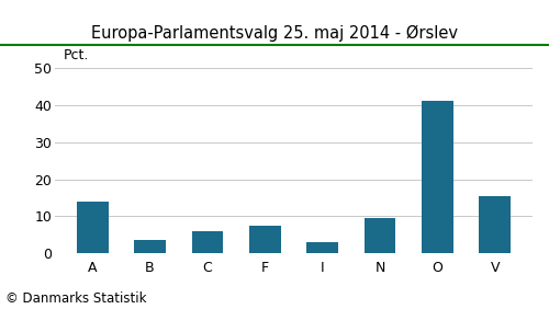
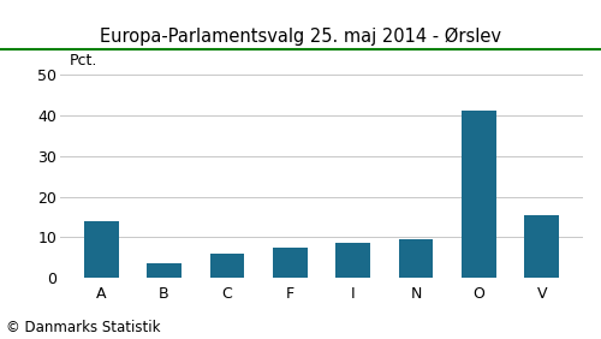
I: 3.0 -> 8.5
